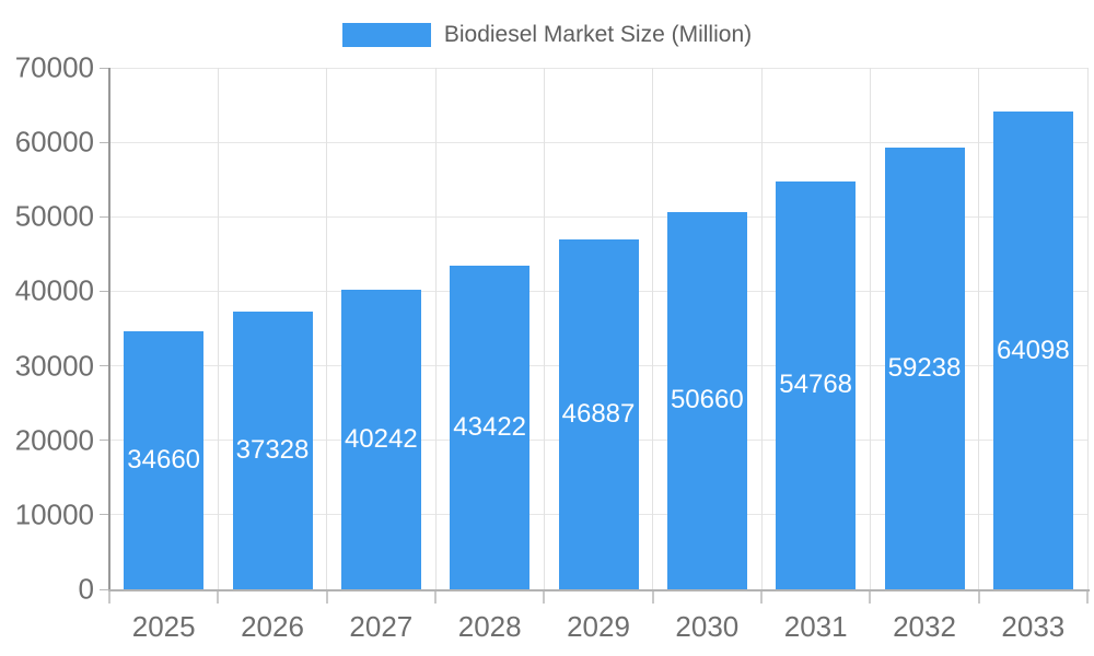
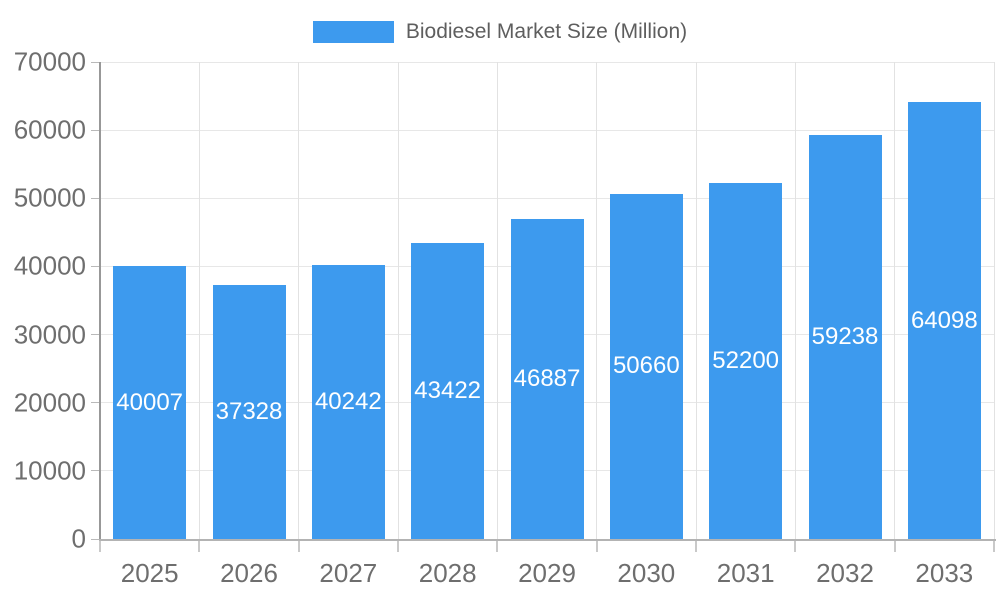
2025: 34660 -> 40007
2031: 54768 -> 52200
